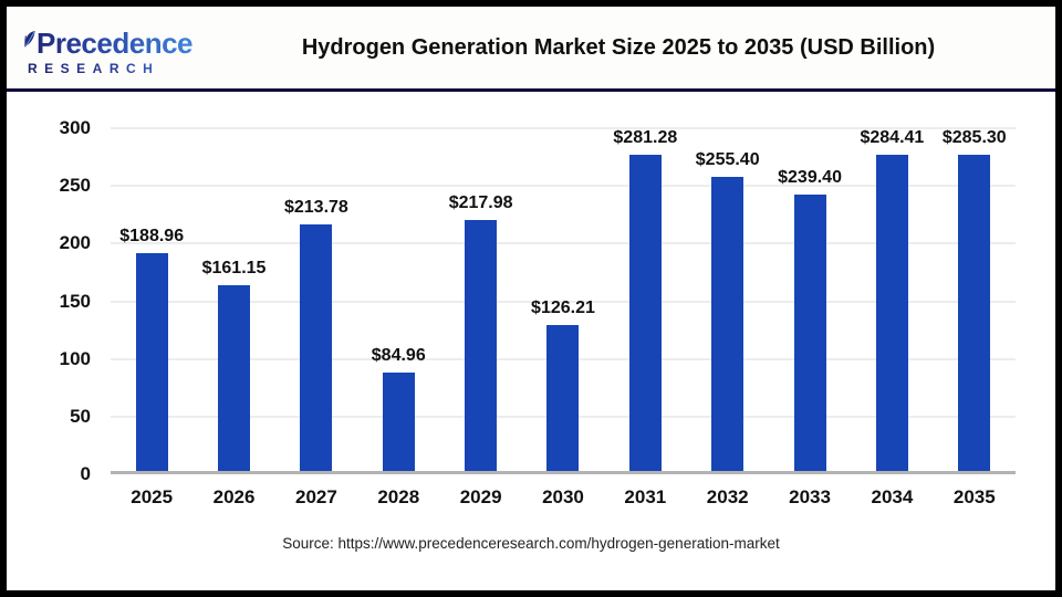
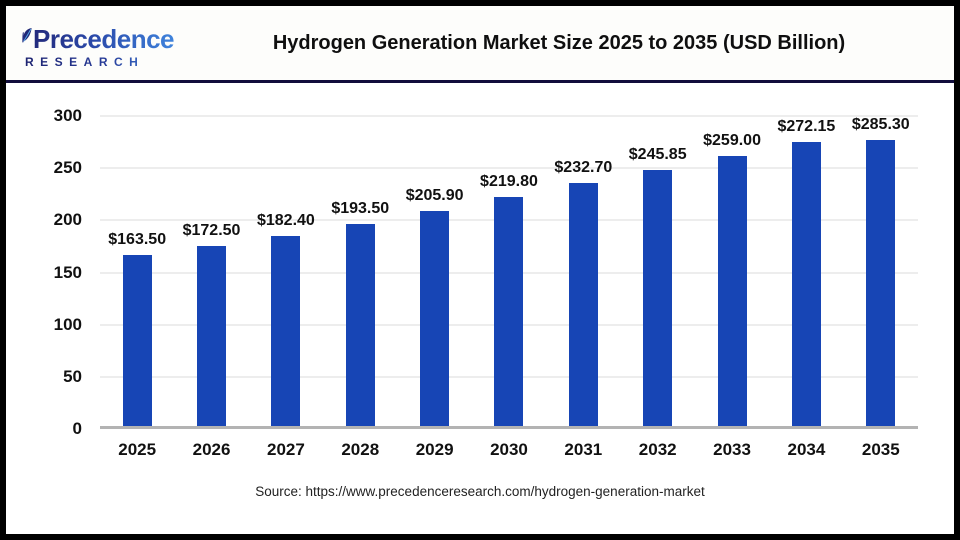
2025: $188.96 -> $163.50
2026: $161.15 -> $172.50
2027: $213.78 -> $182.40
2028: $84.96 -> $193.50
2029: $217.98 -> $205.90
2030: $126.21 -> $219.80
2031: $281.28 -> $232.70
2032: $255.40 -> $245.85
2033: $239.40 -> $259.00
2034: $284.41 -> $272.15
